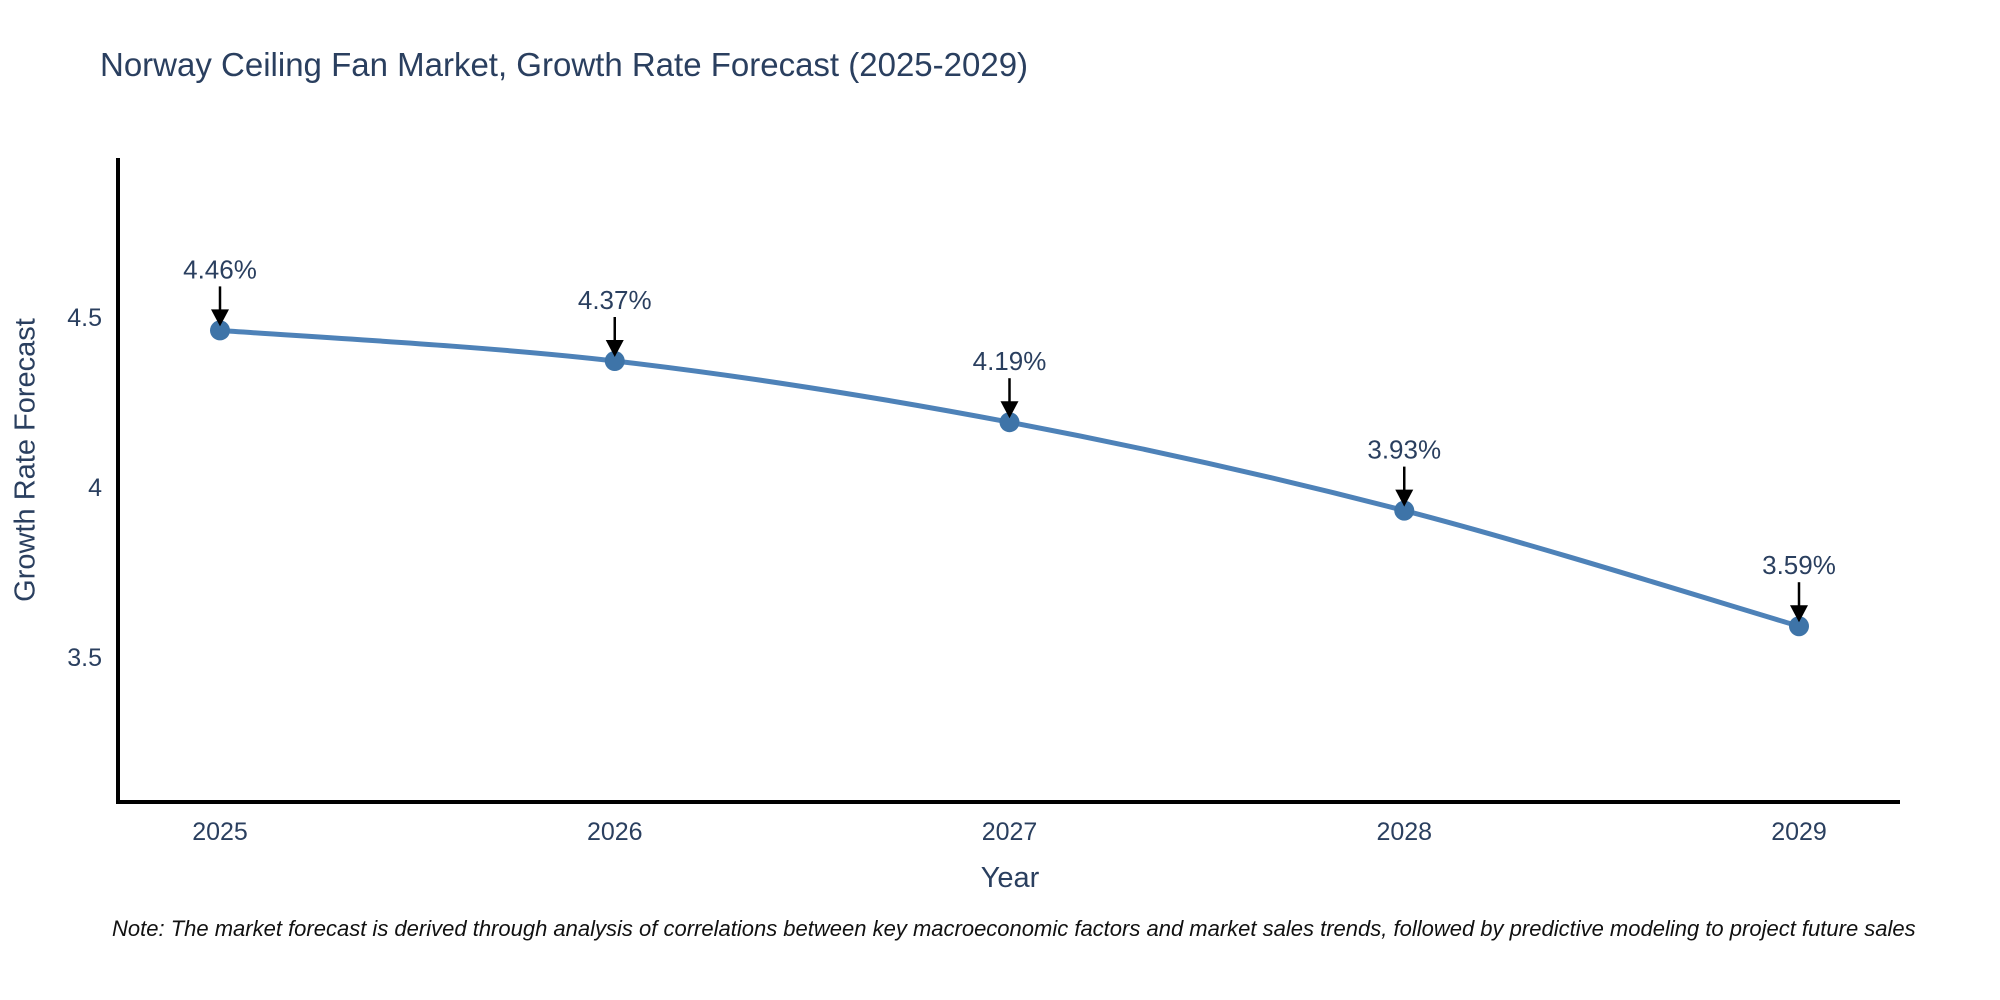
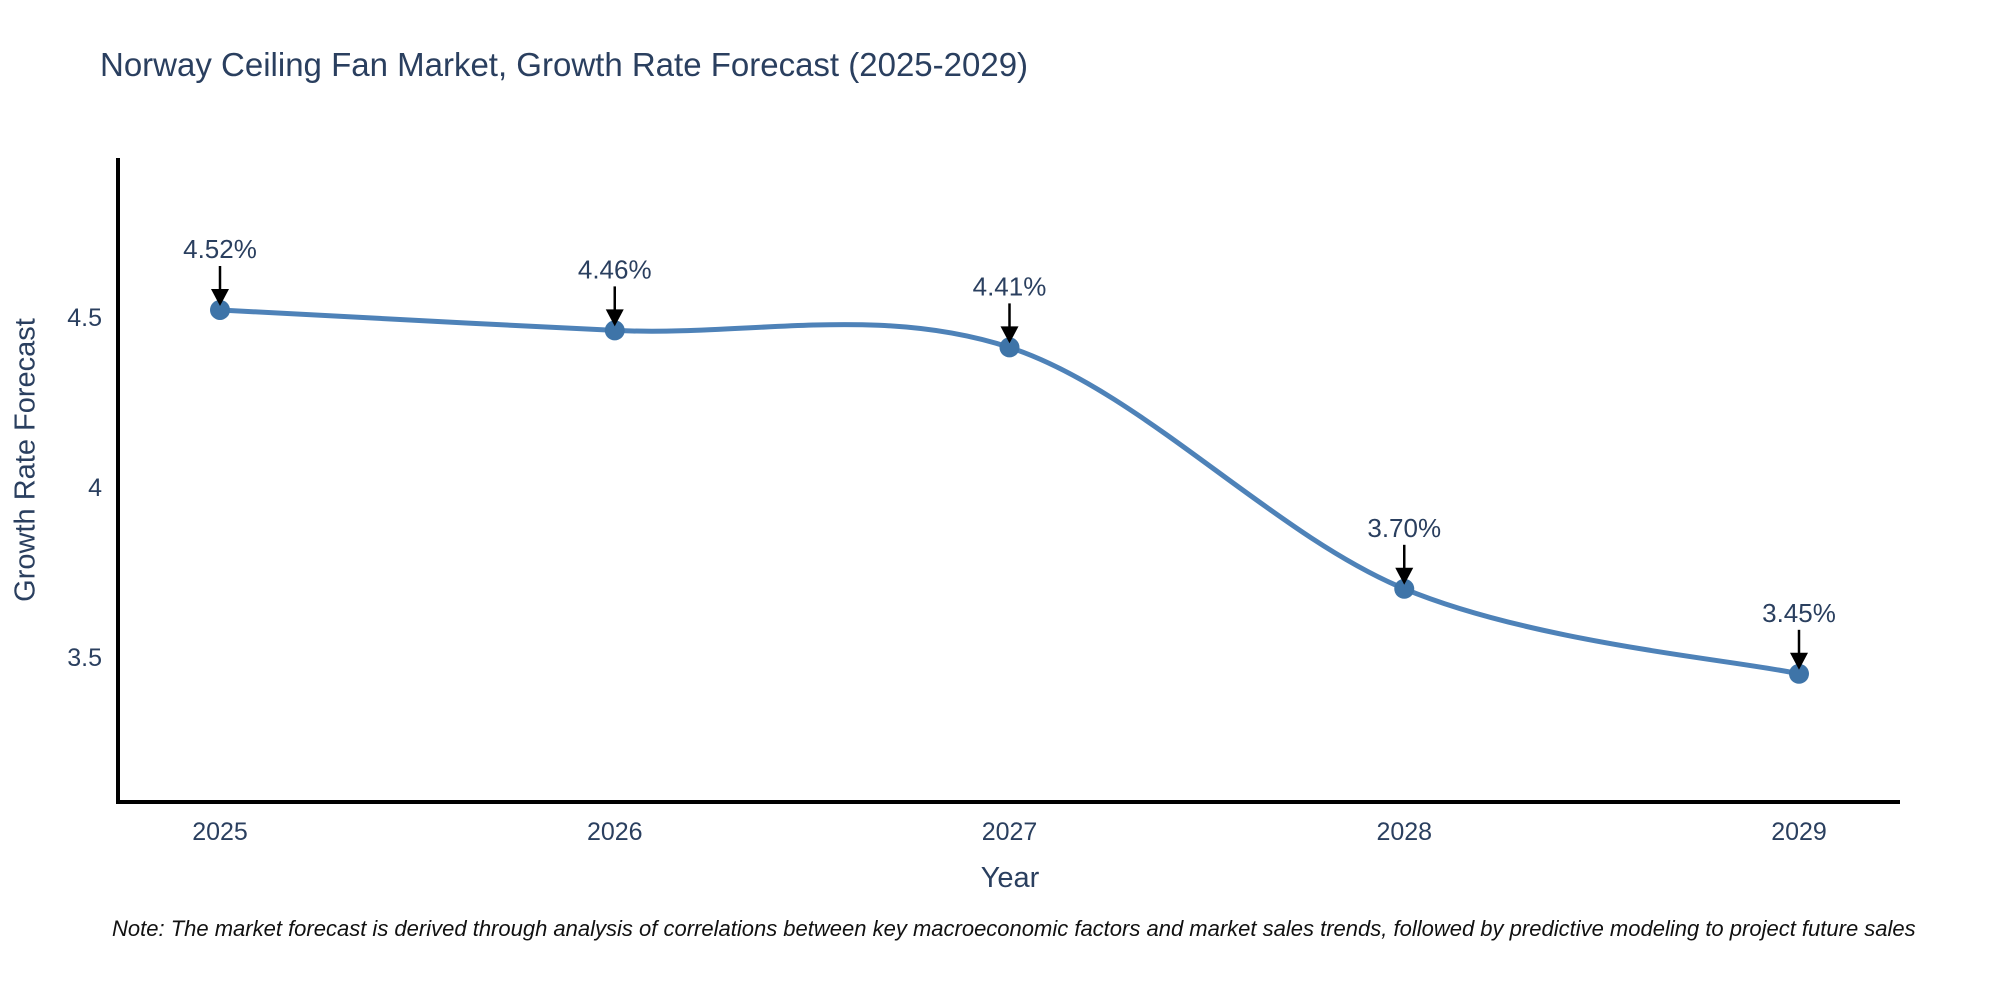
2025: 4.46% -> 4.52%
2026: 4.37% -> 4.46%
2027: 4.19% -> 4.41%
2028: 3.93% -> 3.70%
2029: 3.59% -> 3.45%
